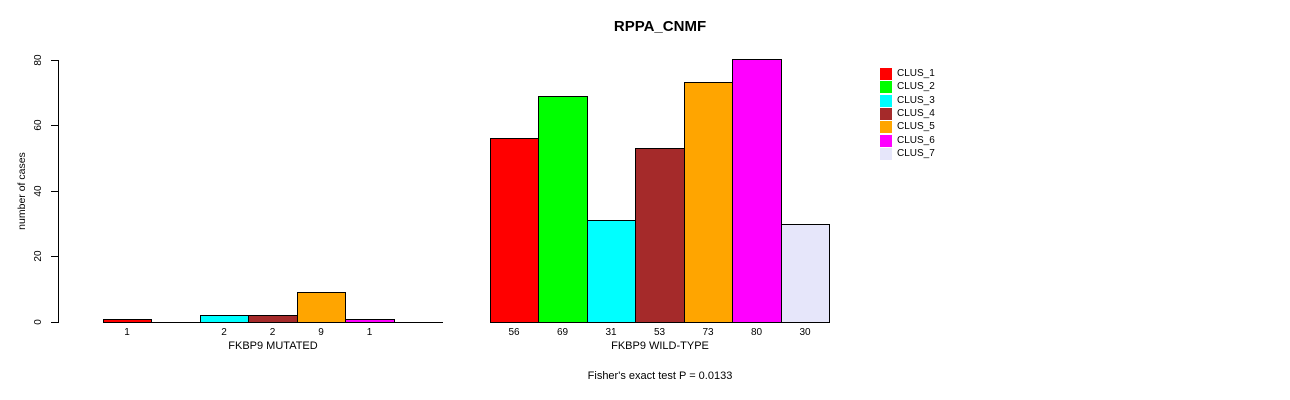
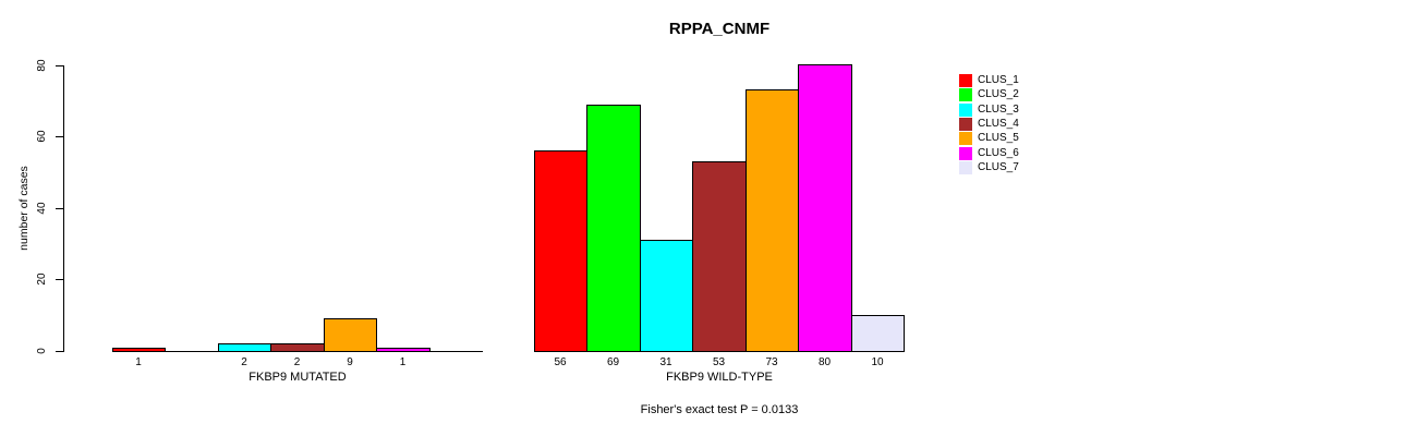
CLUS_7/FKBP9 WILD-TYPE: 30 -> 10
